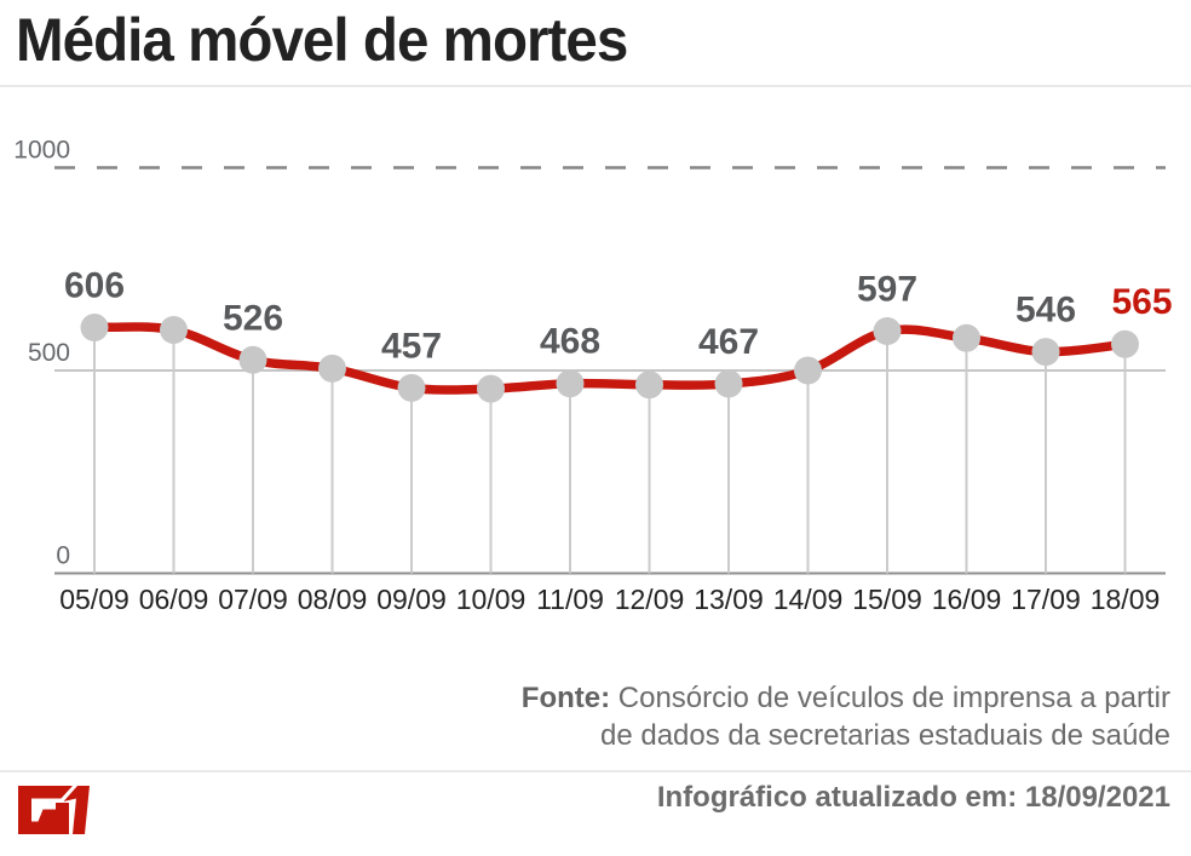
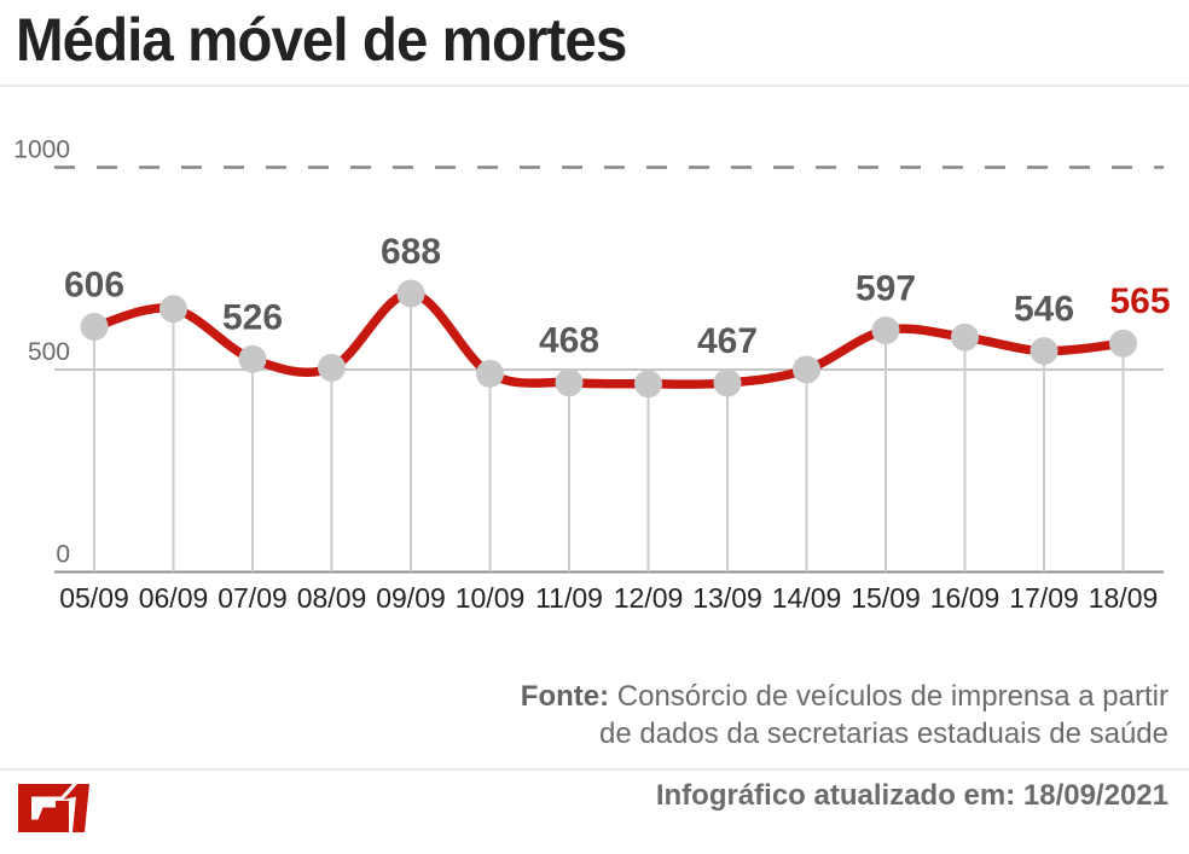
06/09: 600 -> 650
09/09: 457 -> 688
10/09: 460 -> 490
